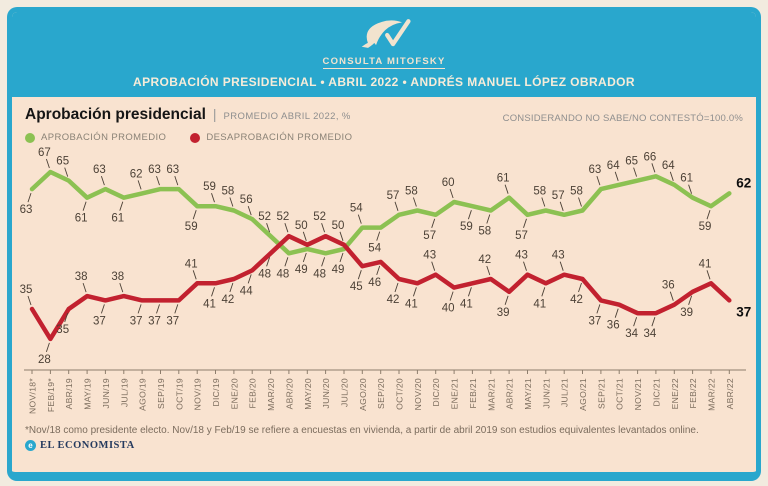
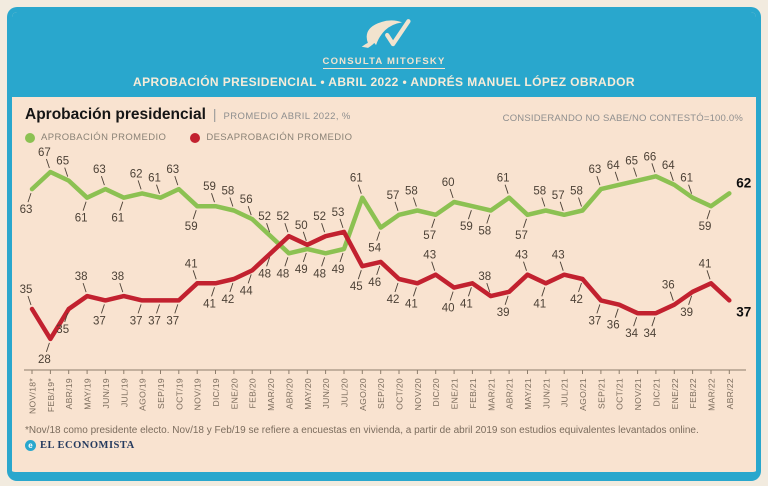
APROBACIÓN PROMEDIO/SEP/19: 63 -> 61
DESAPROBACIÓN PROMEDIO/JUL/20: 50 -> 53
APROBACIÓN PROMEDIO/AGO/20: 54 -> 61
DESAPROBACIÓN PROMEDIO/MAR/21: 42 -> 38
